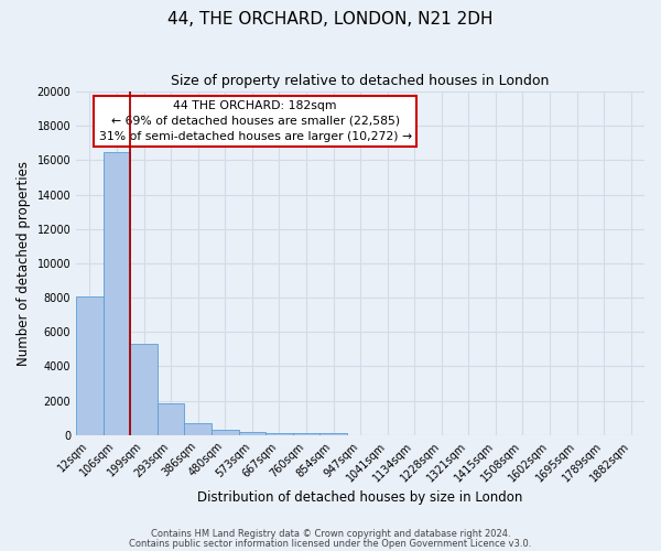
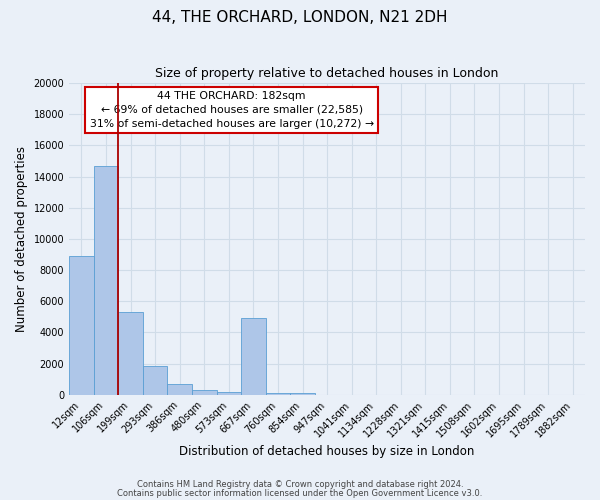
12sqm: 8100 -> 8900
106sqm: 16500 -> 14700
667sqm: 200 -> 4900
